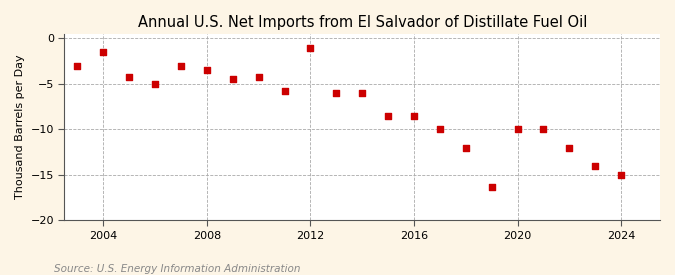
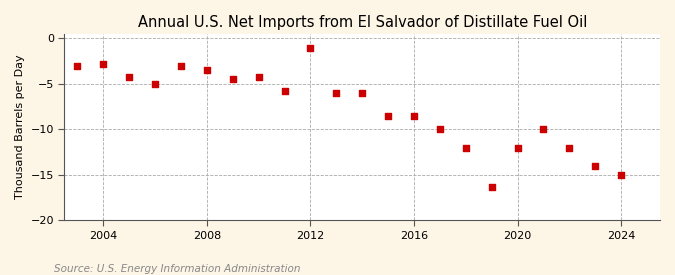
2004: -1.5 -> -2.8
2020: -10.0 -> -12.0
